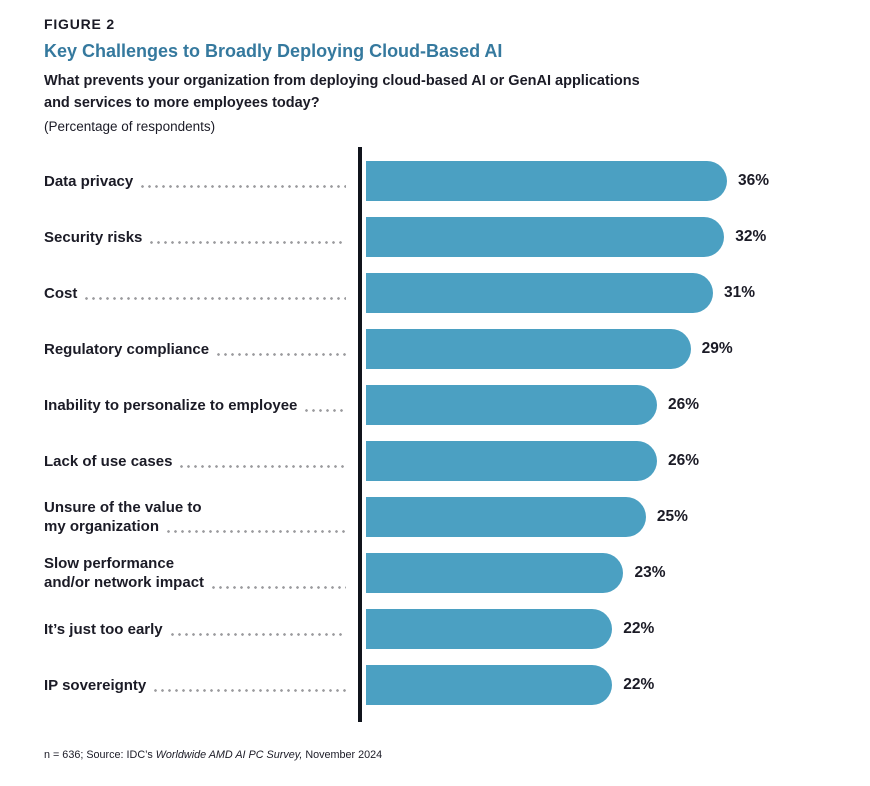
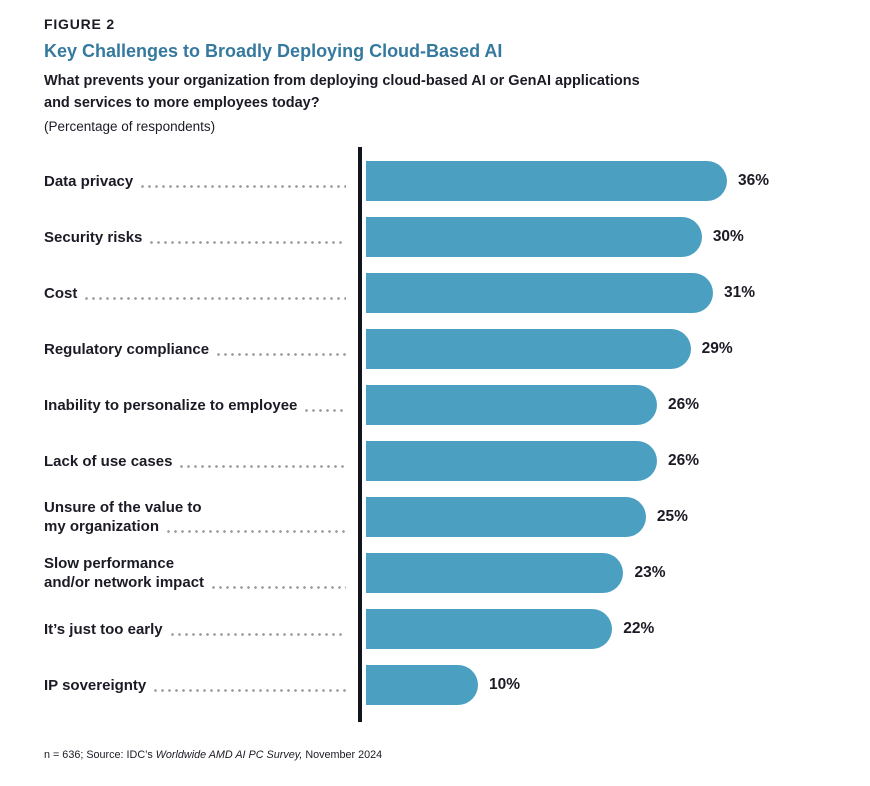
Security risks: 32% -> 30%
IP sovereignty: 22% -> 10%
